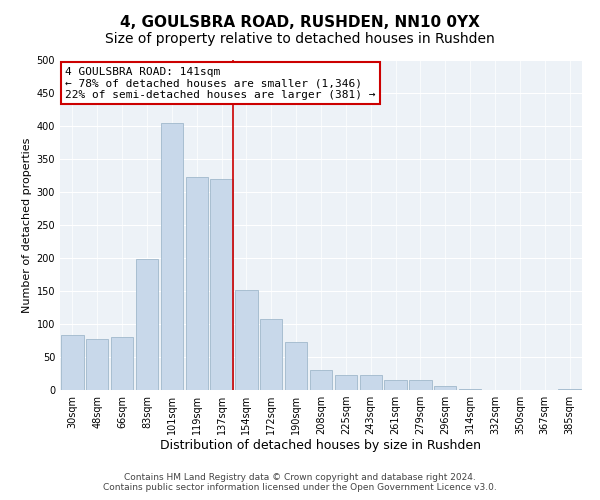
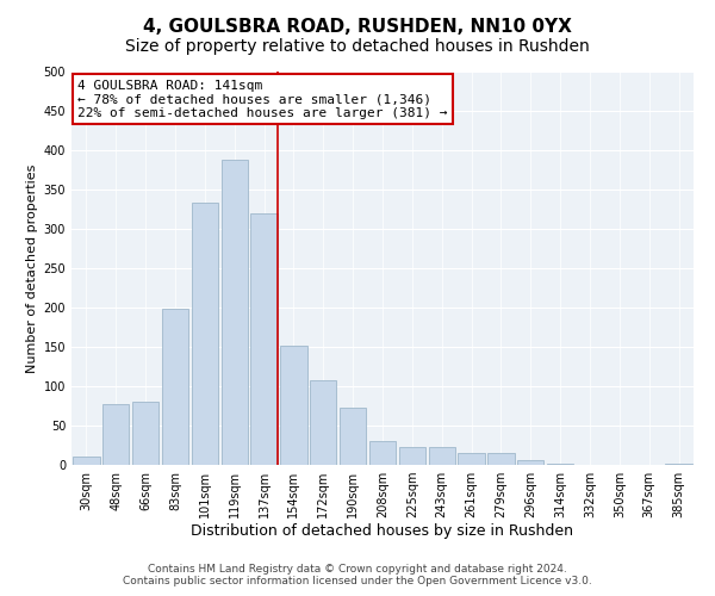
30sqm: 84 -> 10
101sqm: 404 -> 333
119sqm: 322 -> 388
